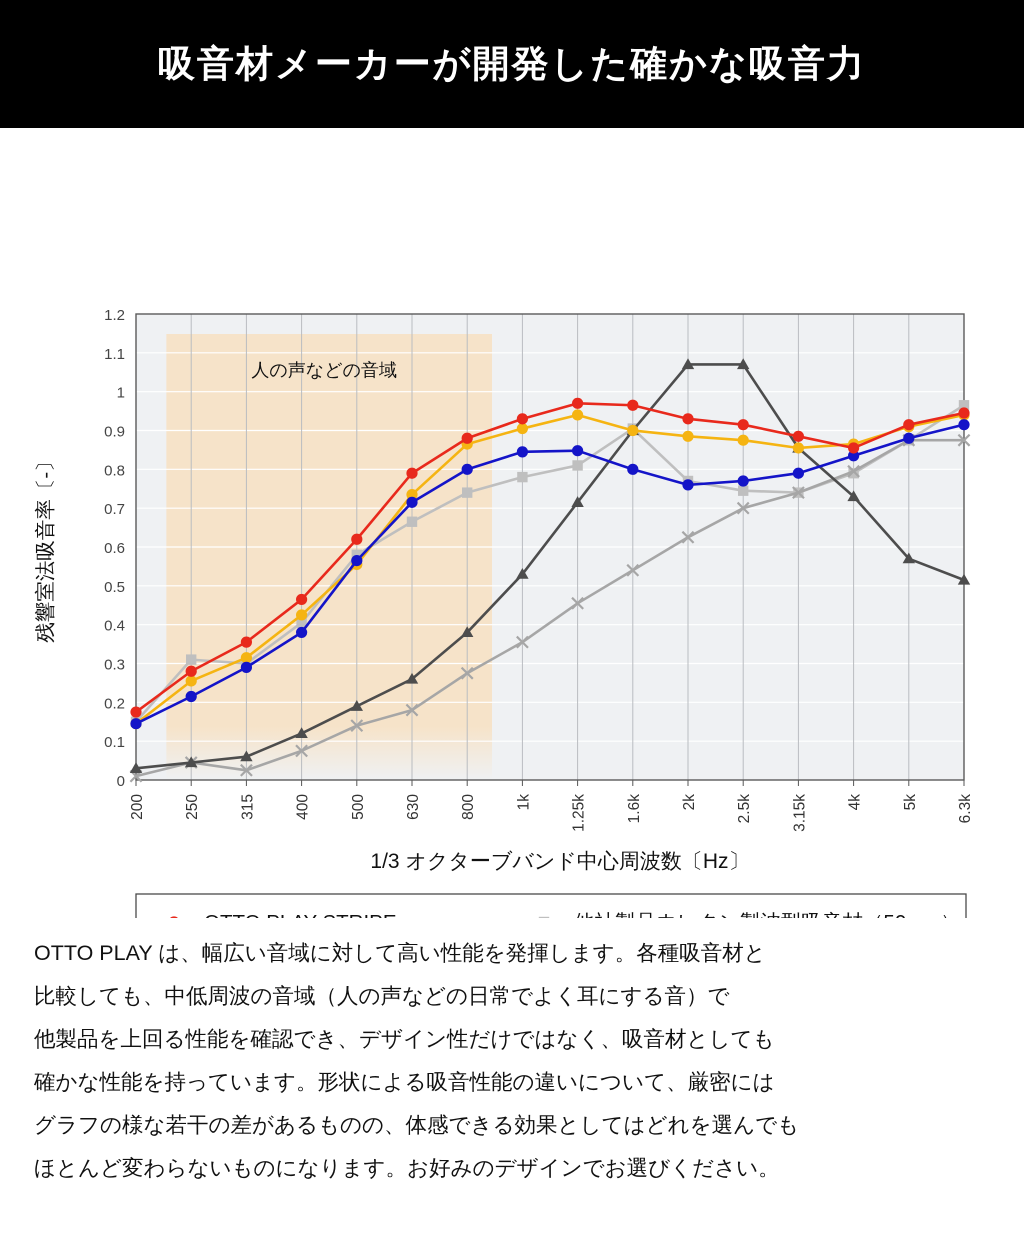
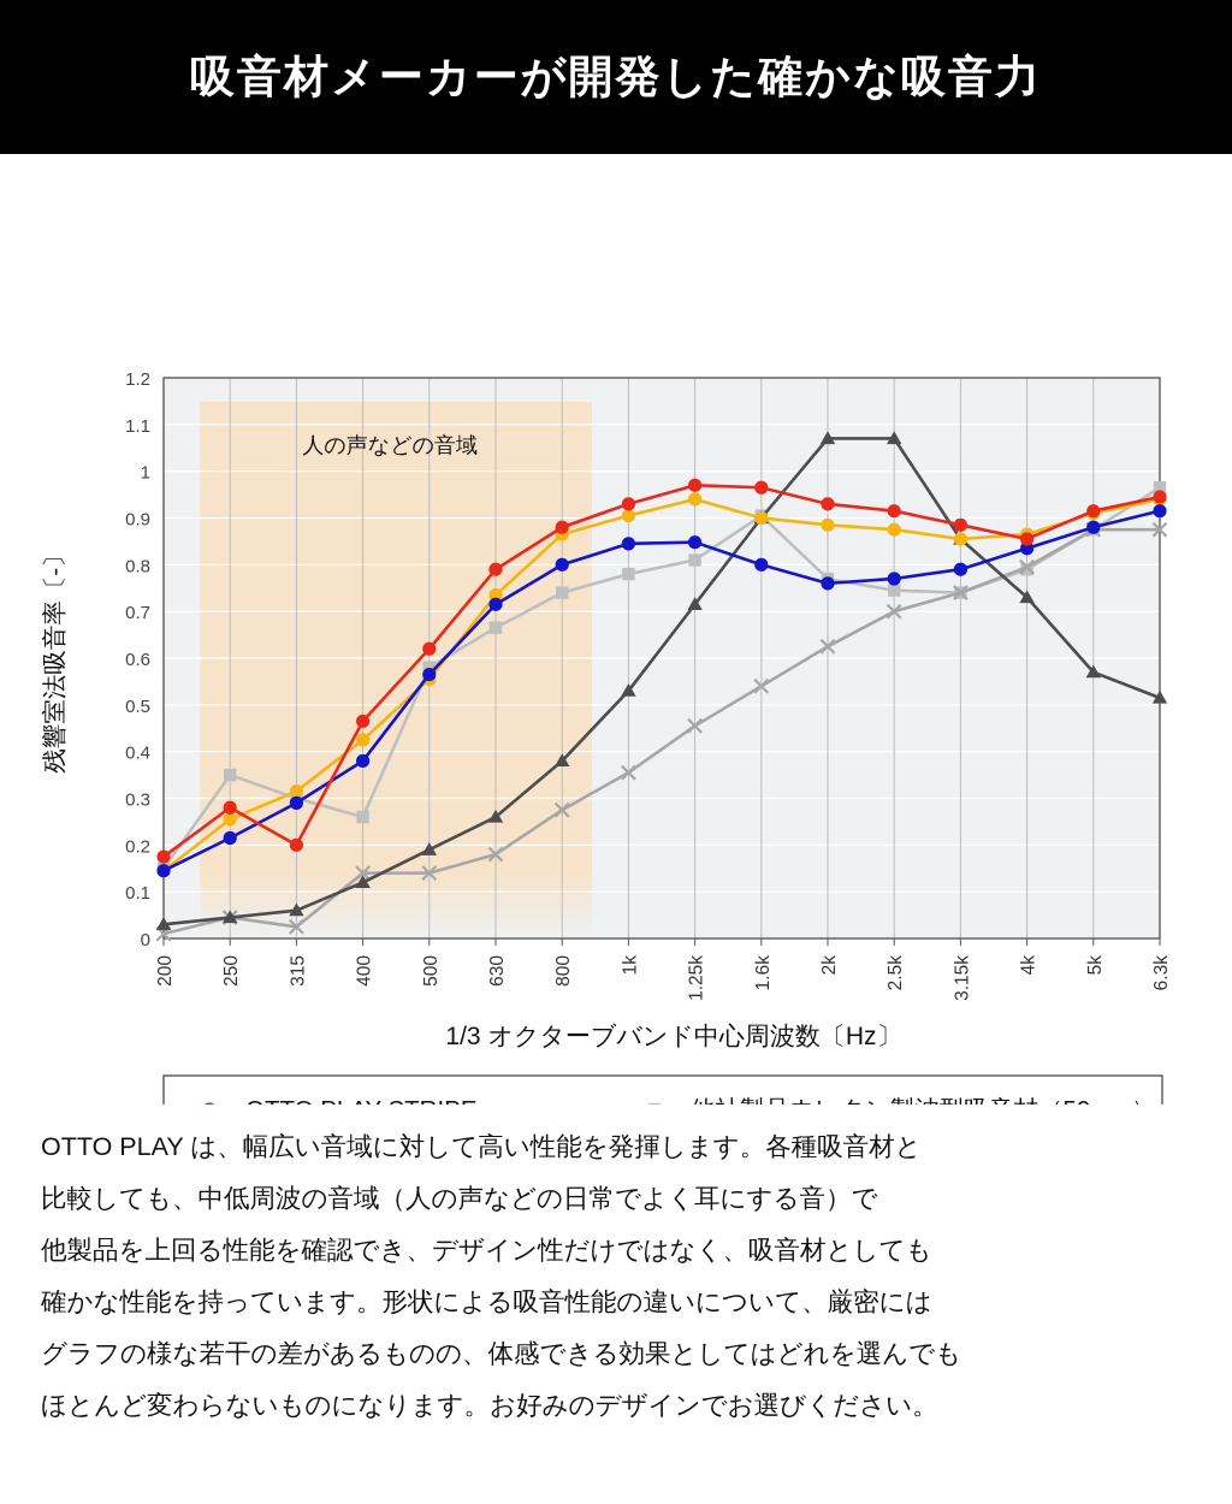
他社製品ウレタン製波型吸音材（50mm）/250: 0.31 -> 0.35
OTTO PLAY STRIPE/315: 0.35 -> 0.20
他社製品ウレタン製波型吸音材（50mm）/400: 0.41 -> 0.26
他社製品フェルトボード（9mm）/400: 0.07 -> 0.14
